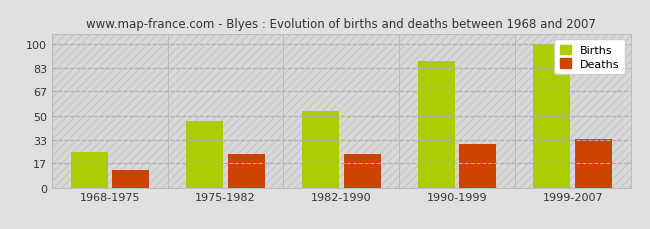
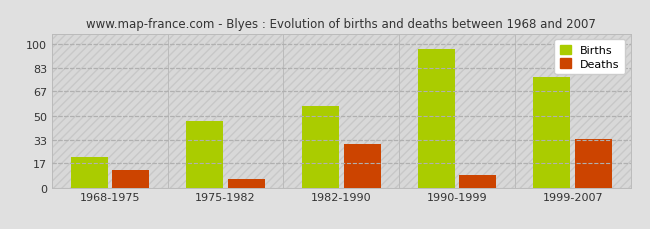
Births/1968-1975: 25 -> 21
Deaths/1975-1982: 23 -> 6
Births/1982-1990: 53 -> 57
Deaths/1982-1990: 23 -> 30
Births/1990-1999: 88 -> 96
Deaths/1990-1999: 30 -> 9
Births/1999-2007: 100 -> 77
